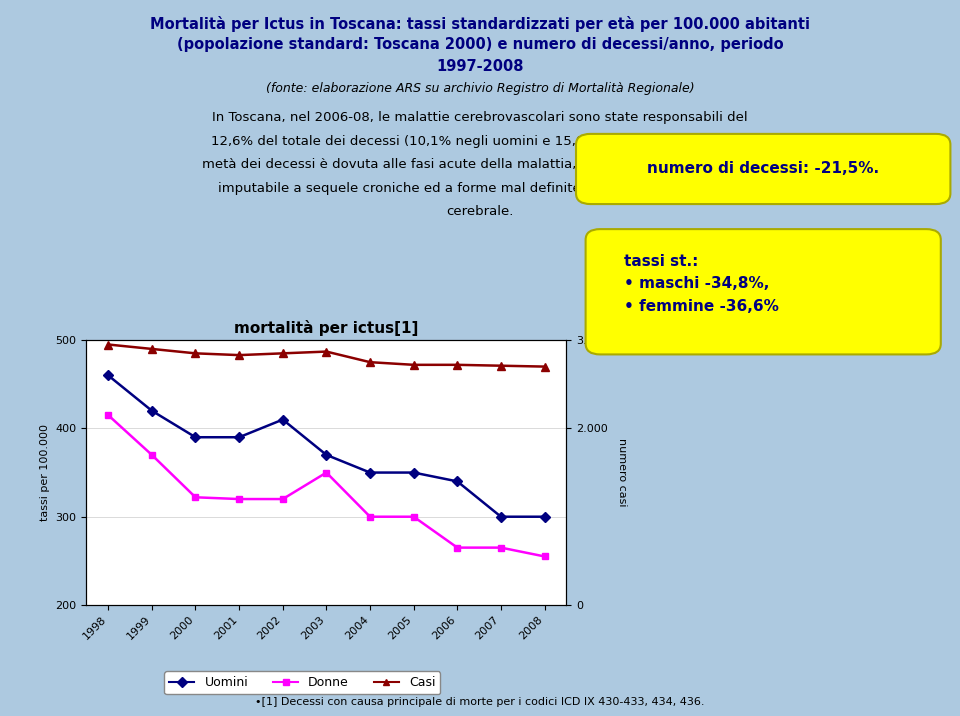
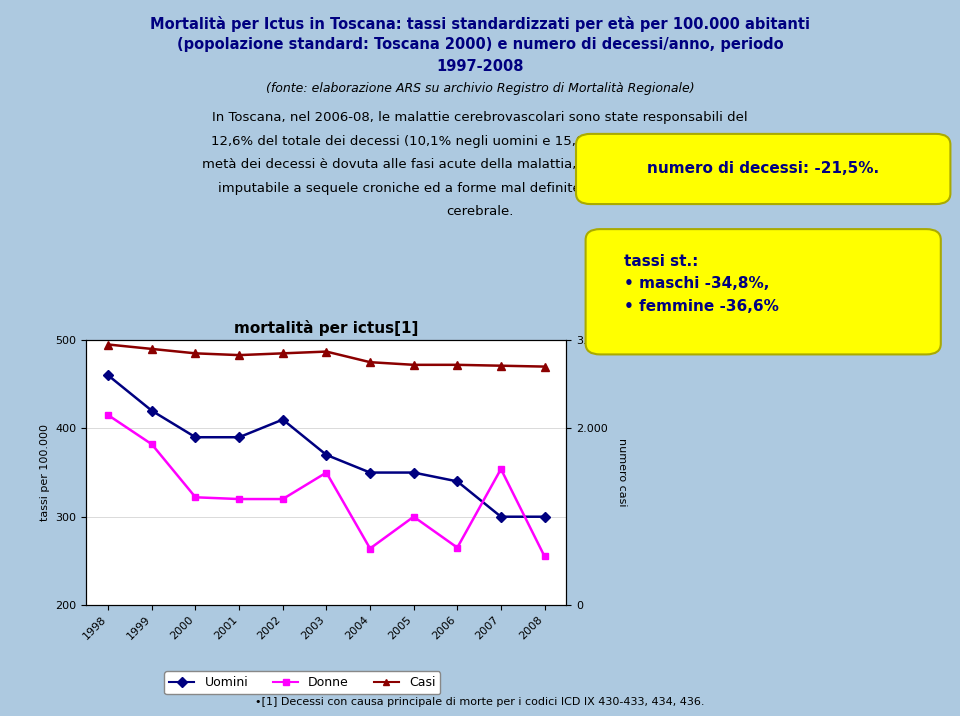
Donne/1999: 370 -> 382
Donne/2004: 300 -> 264
Donne/2007: 265 -> 354
